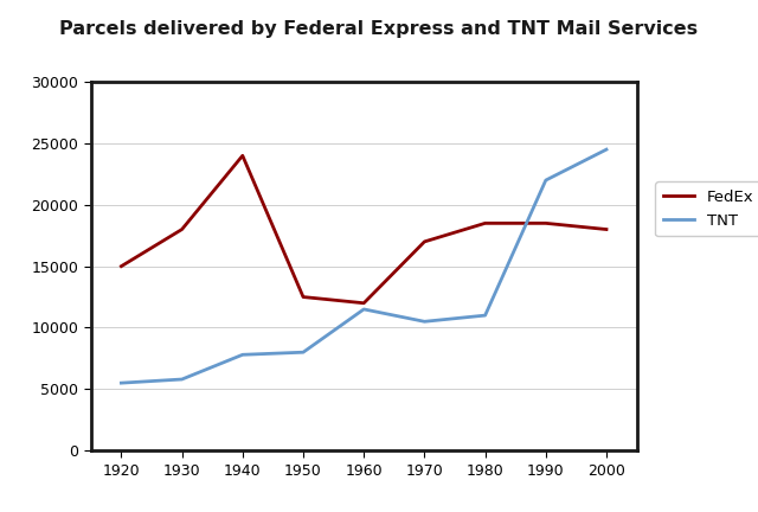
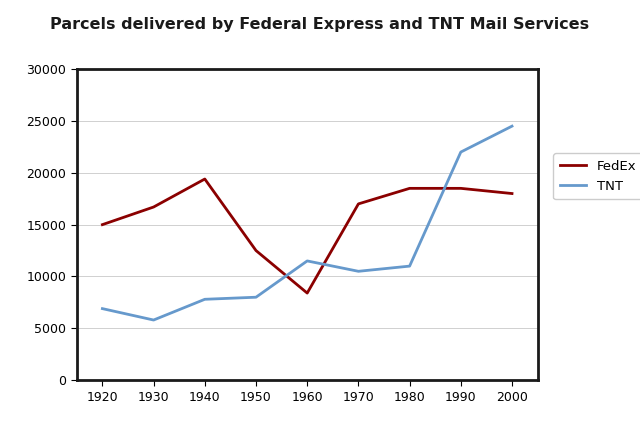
TNT/1920: 5500 -> 6900
FedEx/1930: 18000 -> 16700
FedEx/1940: 24000 -> 19400
FedEx/1960: 12000 -> 8400
